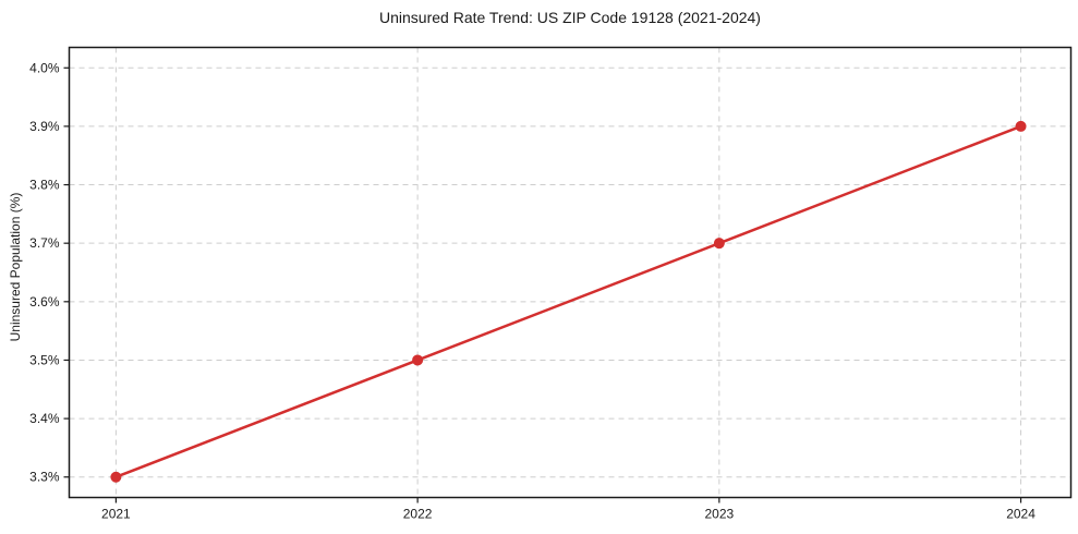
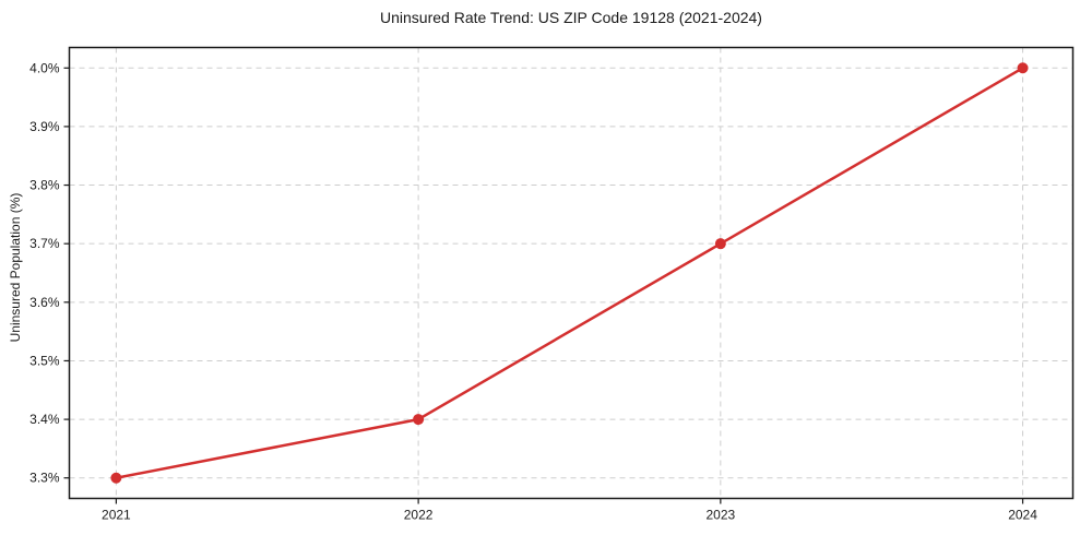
2022: 3.5% -> 3.4%
2024: 3.9% -> 4.0%
